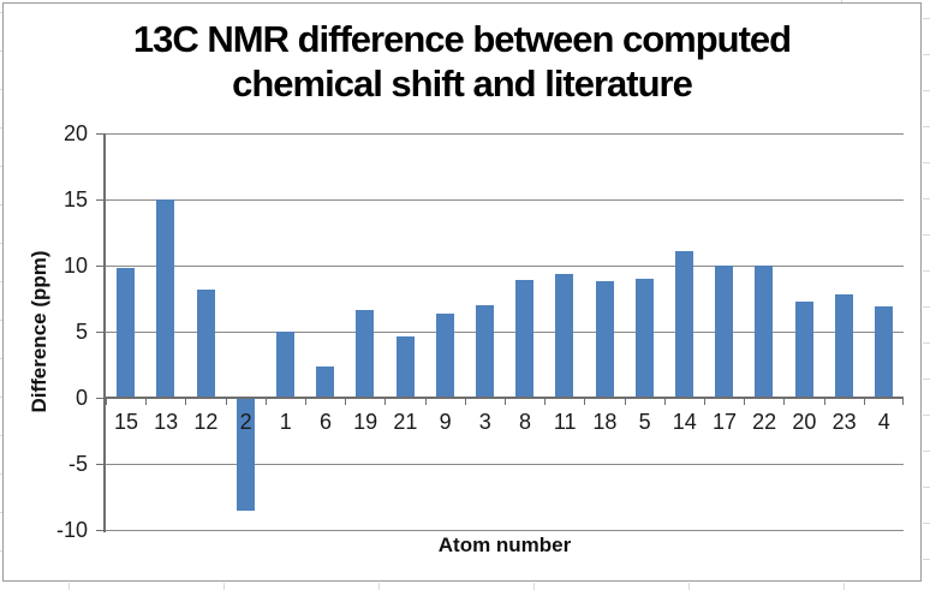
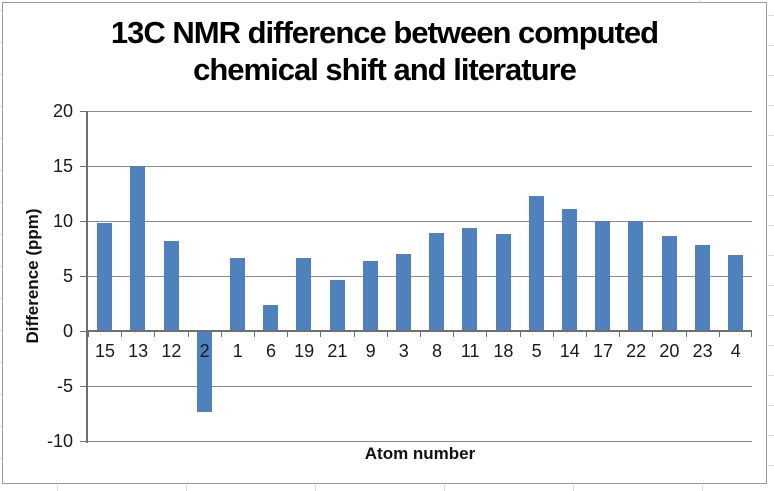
2: -8.5 -> -7.4
1: 5.0 -> 6.6
5: 9.0 -> 12.3
20: 7.3 -> 8.6
